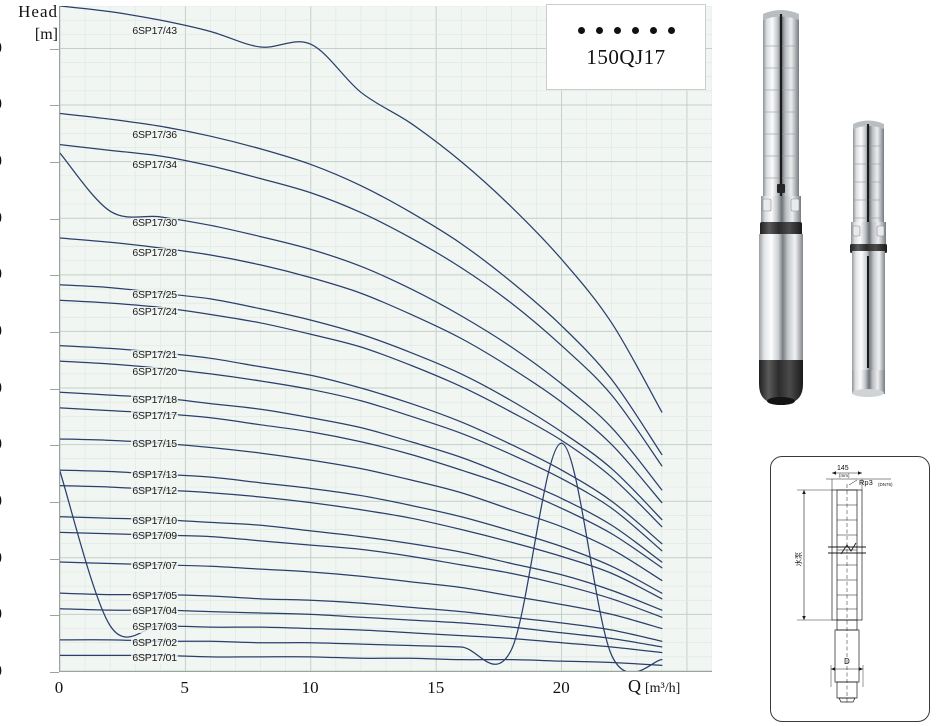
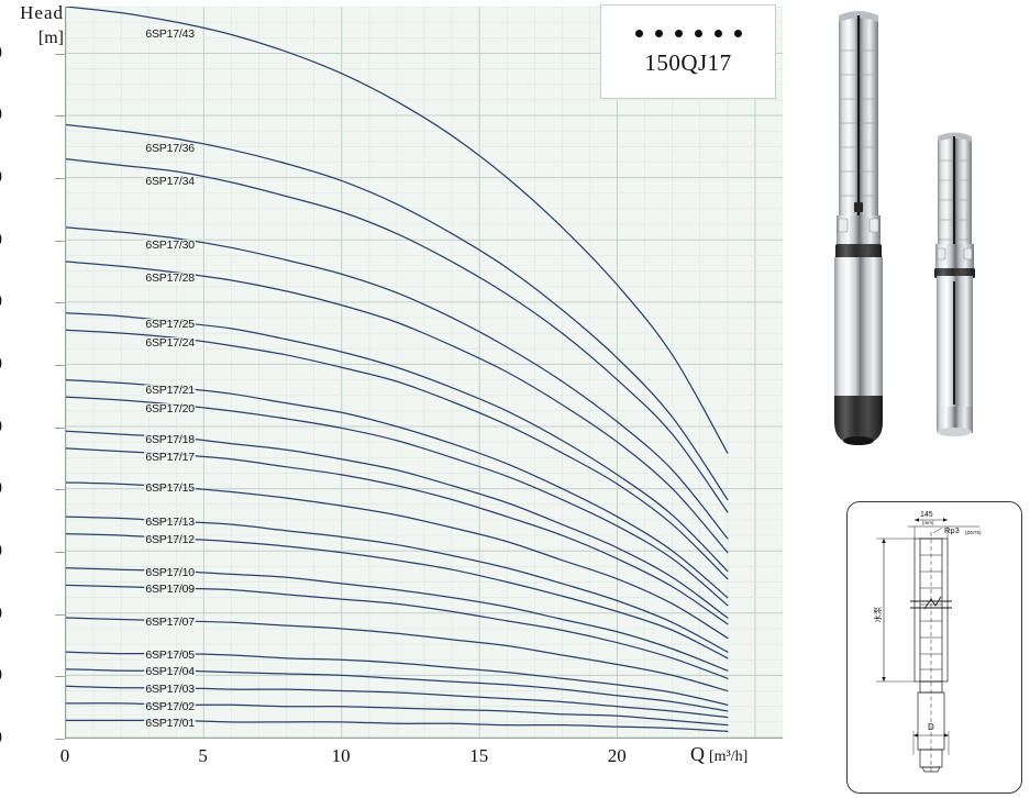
6SP17/30/0: 366 -> 328
6SP17/03/0: 141 -> 33
6SP17/43/10: 443 -> 427
6SP17/02/20: 161 -> 14
